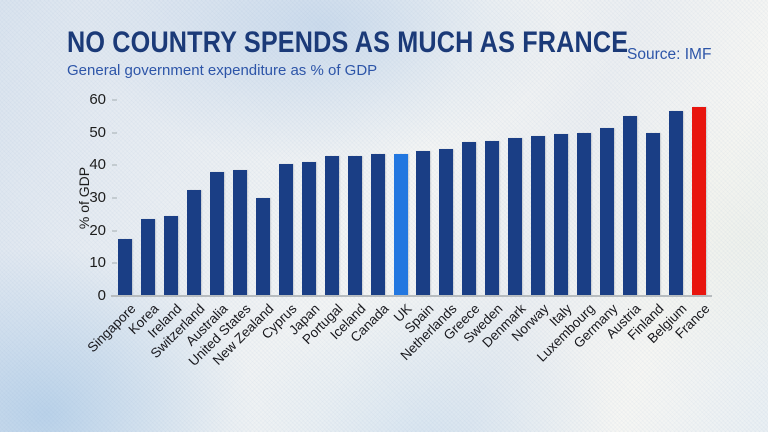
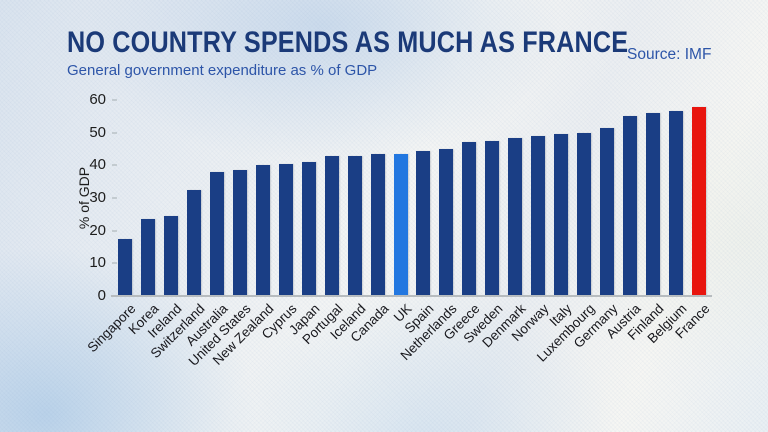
New Zealand: 30 -> 40
Finland: 50 -> 56
